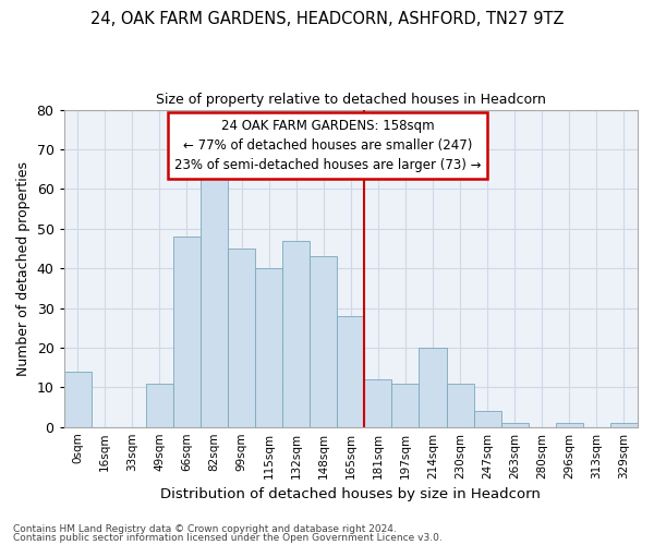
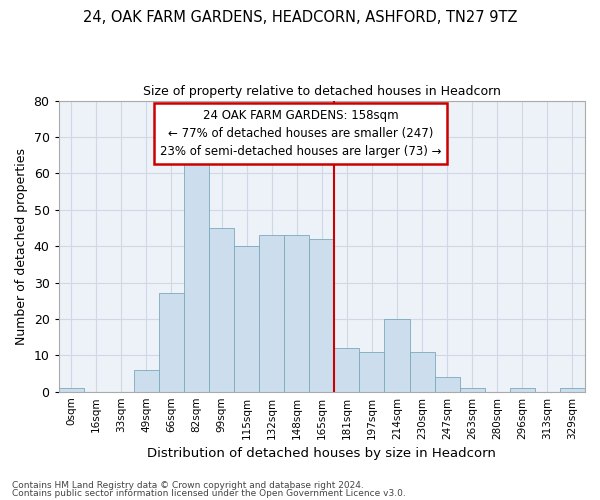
0sqm: 14 -> 1
49sqm: 11 -> 6
66sqm: 48 -> 27
132sqm: 47 -> 43
165sqm: 28 -> 42
